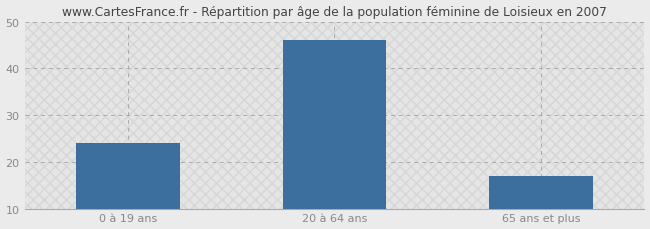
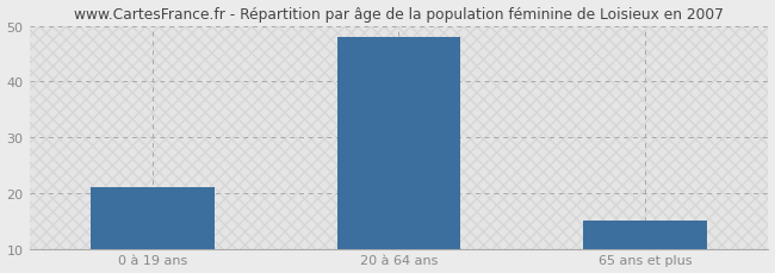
0 à 19 ans: 24 -> 21
20 à 64 ans: 46 -> 48
65 ans et plus: 17 -> 15
